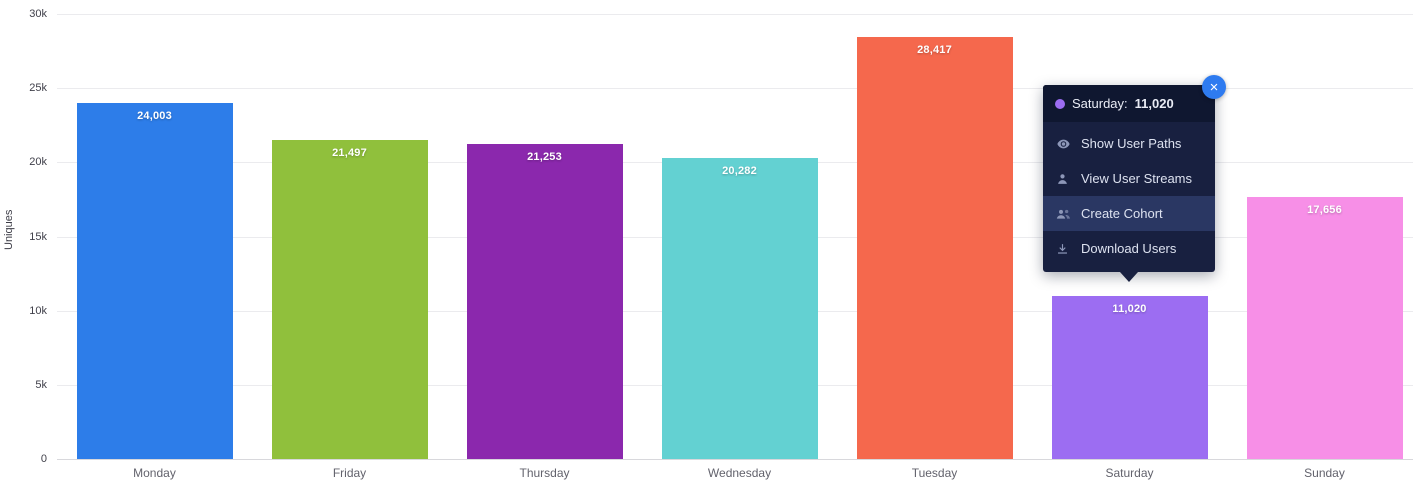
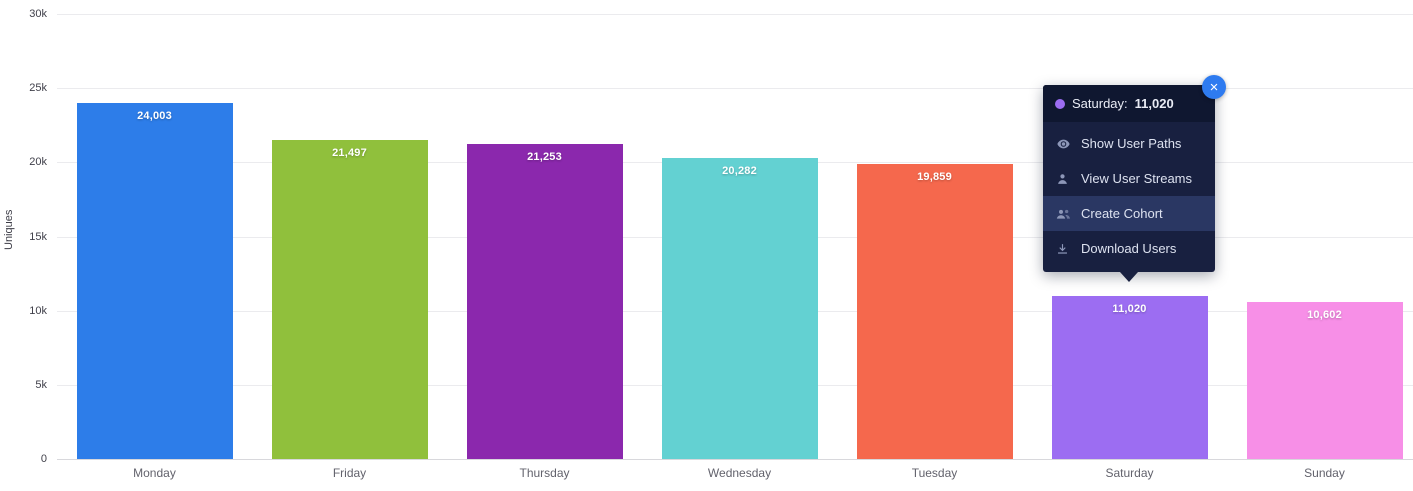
Tuesday: 28,417 -> 19,859
Sunday: 17,656 -> 10,602
